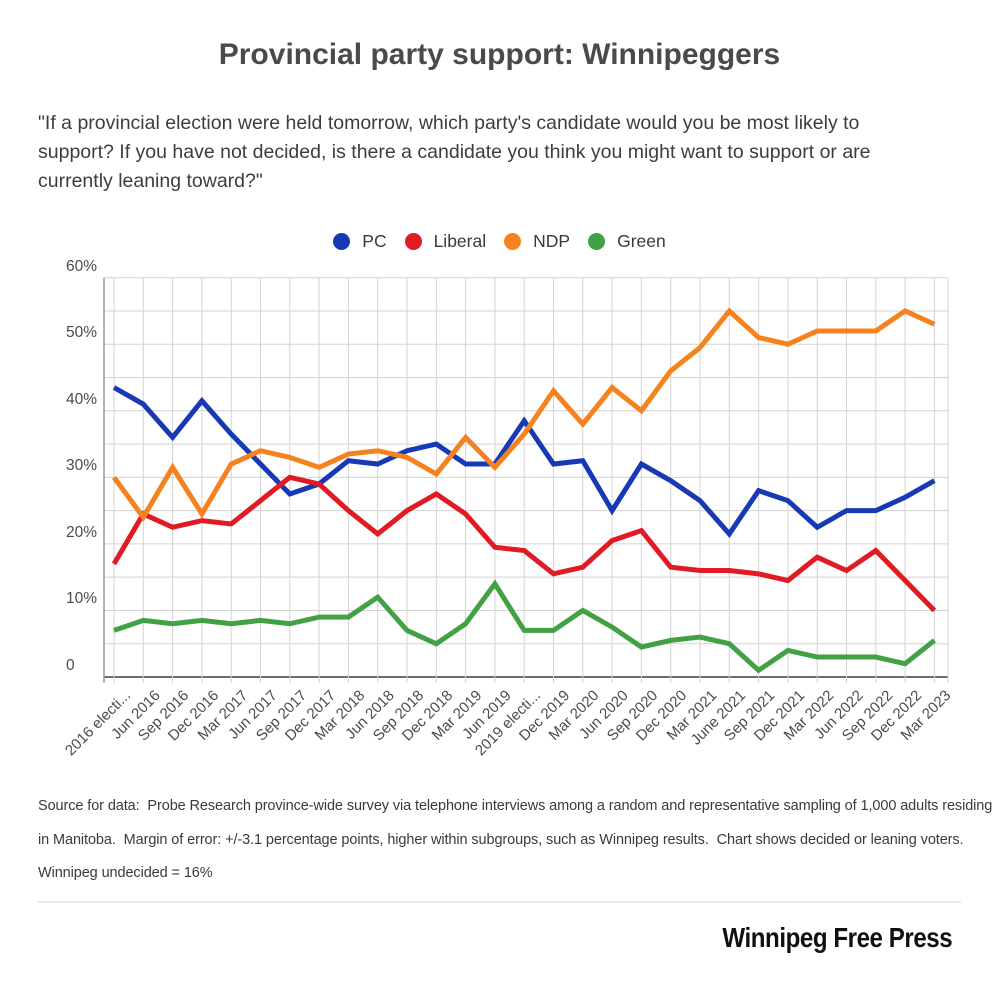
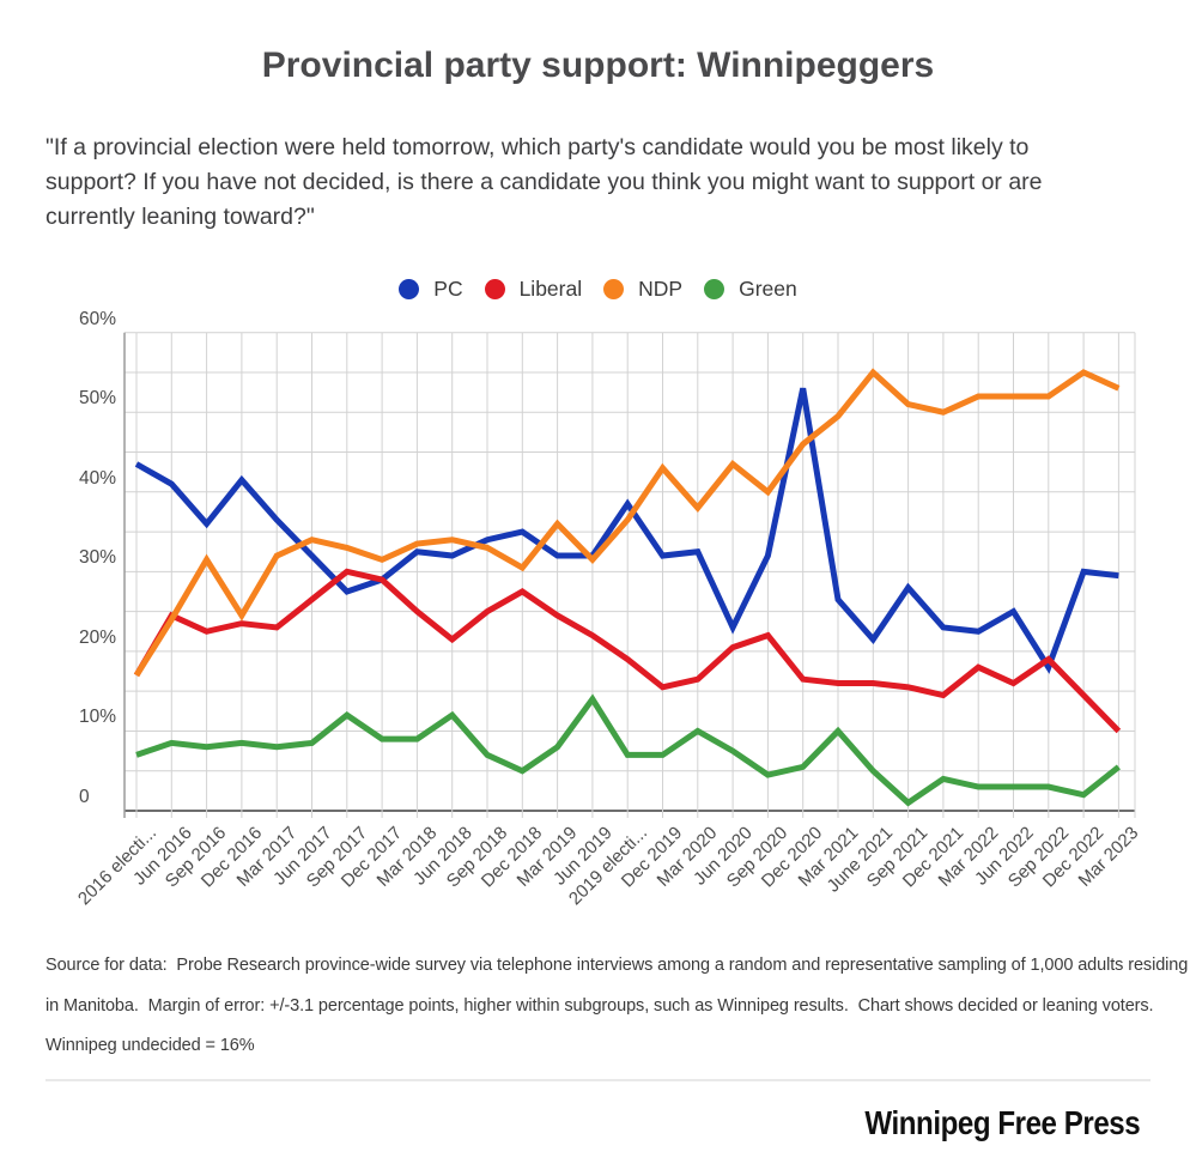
NDP/2016 electi...: 30% -> 17%
Green/Sep 2017: 8% -> 12%
Liberal/Jun 2019: 20% -> 22%
PC/Jun 2020: 25% -> 23%
PC/Dec 2020: 30% -> 53%
Green/Mar 2021: 6% -> 10%
PC/Dec 2021: 26% -> 23%
PC/Sep 2022: 25% -> 18%
PC/Dec 2022: 27% -> 30%
